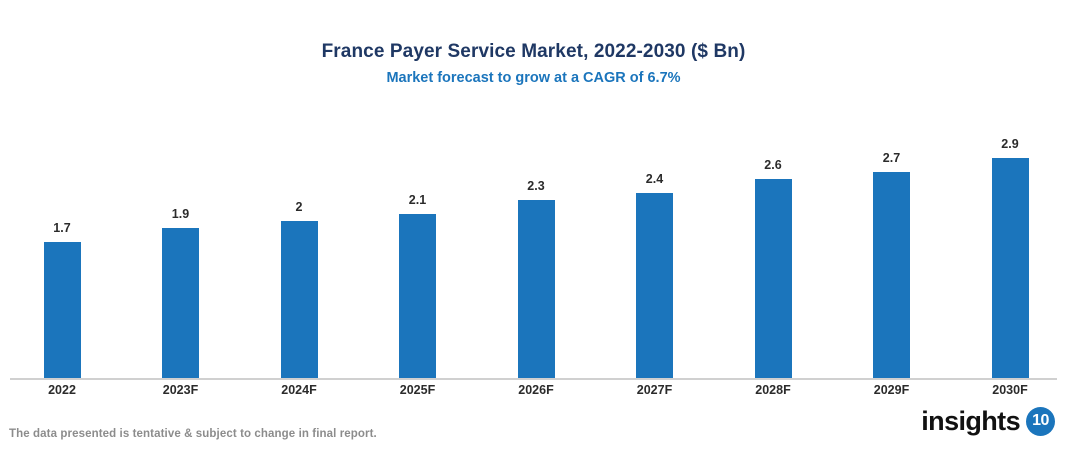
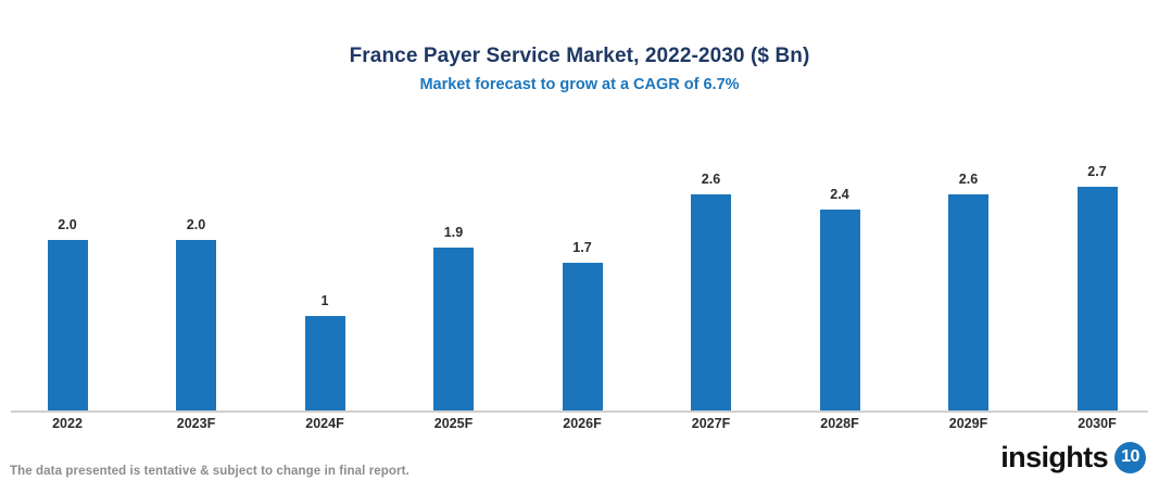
2022: 1.7 -> 2.0
2023F: 1.9 -> 2.0
2024F: 2 -> 1
2025F: 2.1 -> 1.9
2026F: 2.3 -> 1.7
2027F: 2.4 -> 2.6
2028F: 2.6 -> 2.4
2029F: 2.7 -> 2.6
2030F: 2.9 -> 2.7
